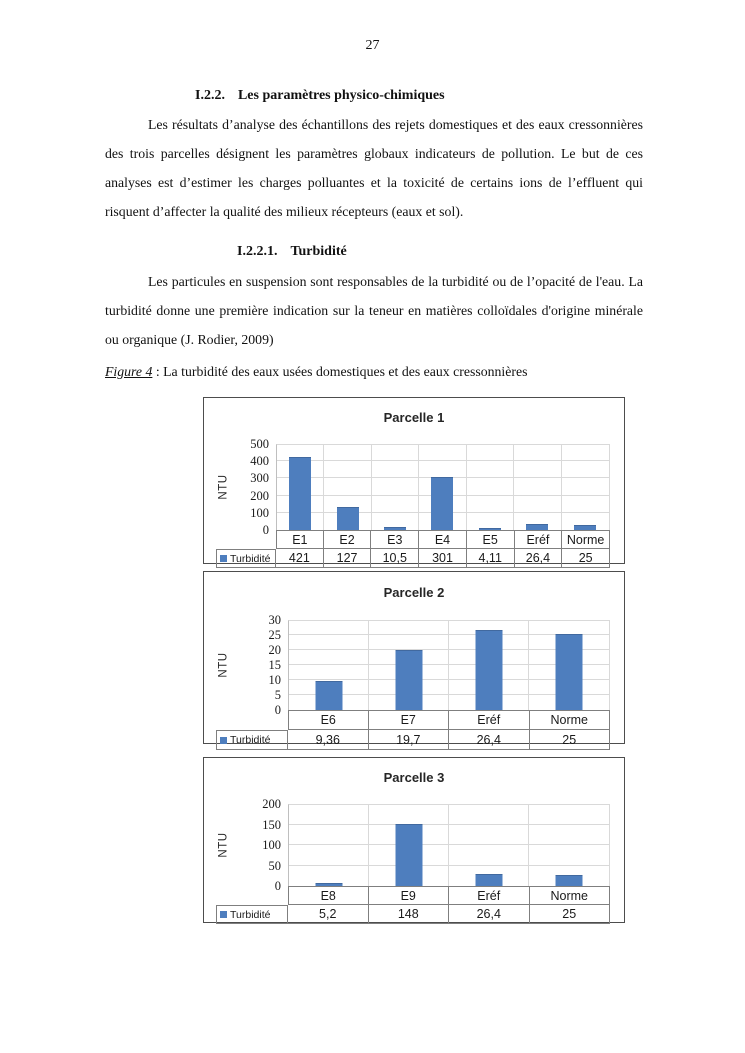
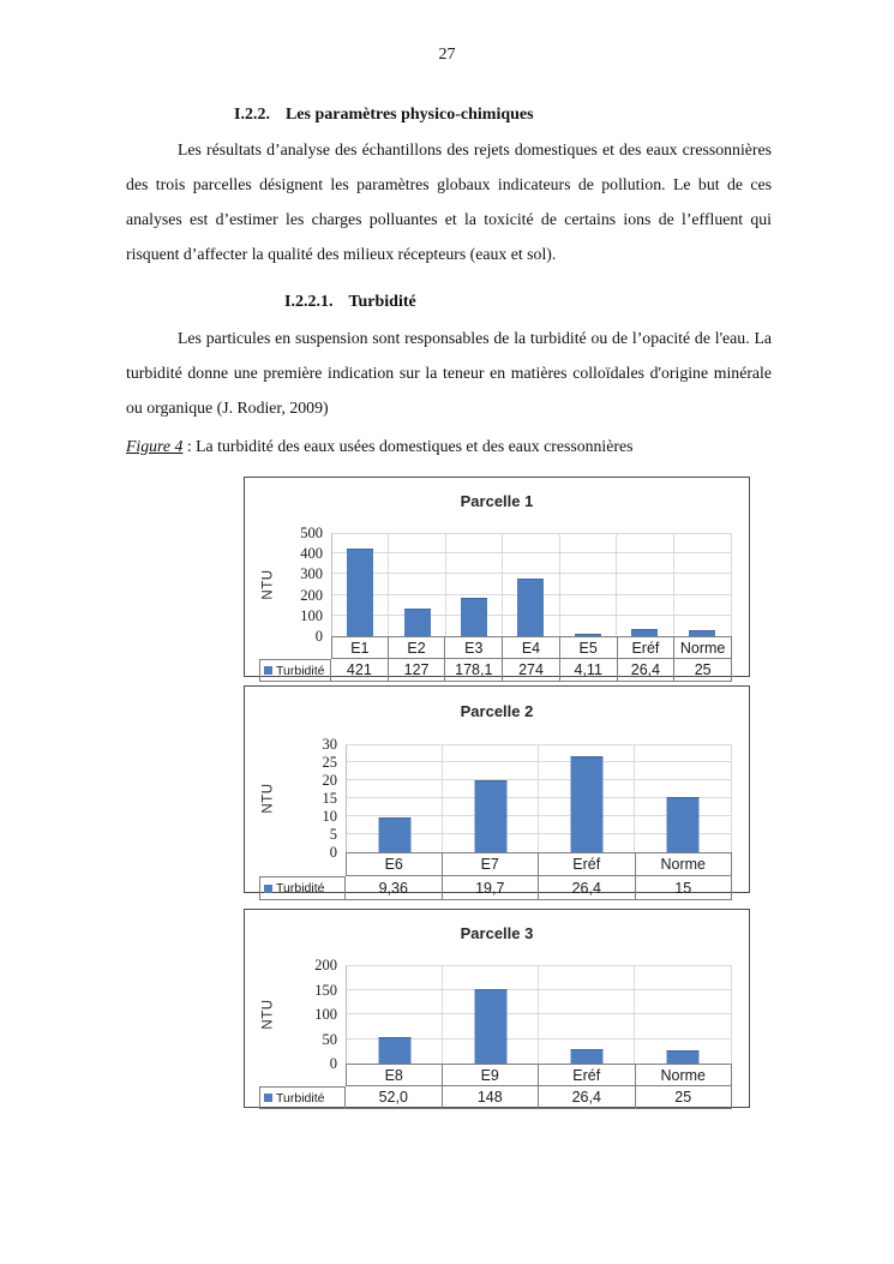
Parcelle 1/E3: 10,5 -> 178,1
Parcelle 1/E4: 301 -> 274
Parcelle 2/Norme: 25 -> 15
Parcelle 3/E8: 5,2 -> 52,0
